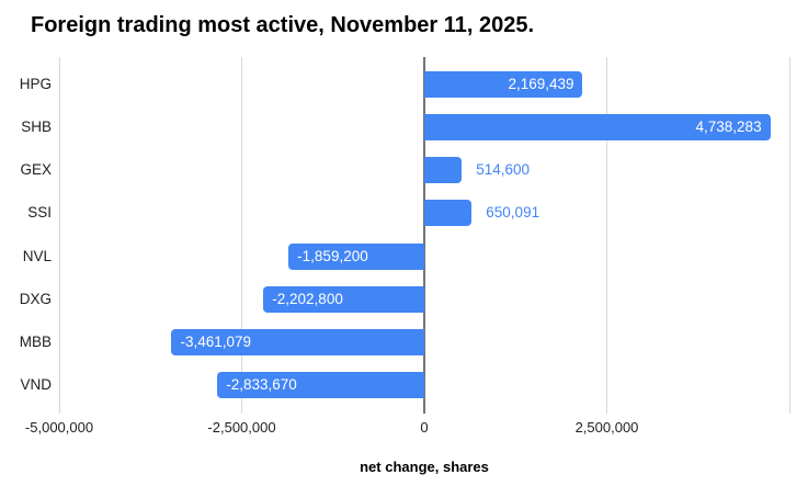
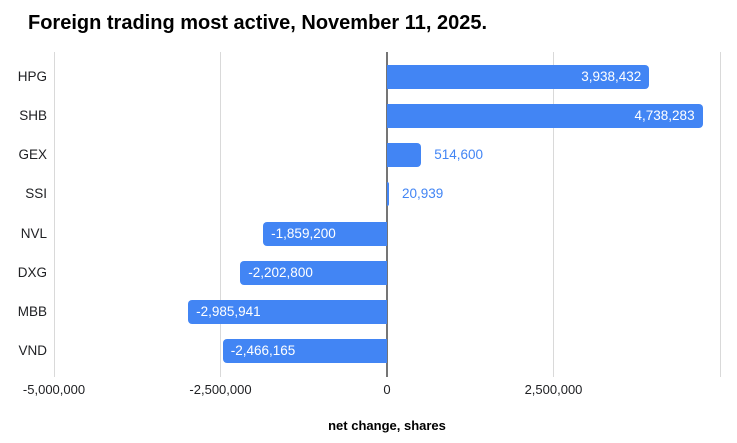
HPG: 2,169,439 -> 3,938,432
SSI: 650,091 -> 20,939
MBB: -3,461,079 -> -2,985,941
VND: -2,833,670 -> -2,466,165
